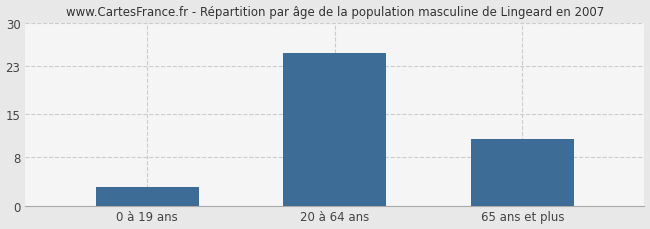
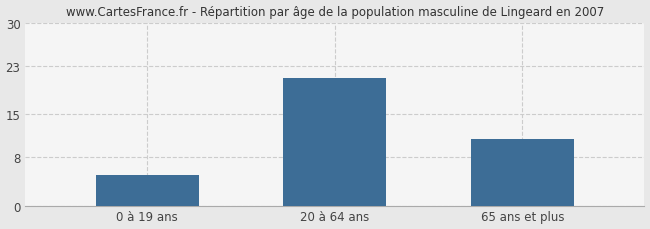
0 à 19 ans: 3 -> 5
20 à 64 ans: 25 -> 21
